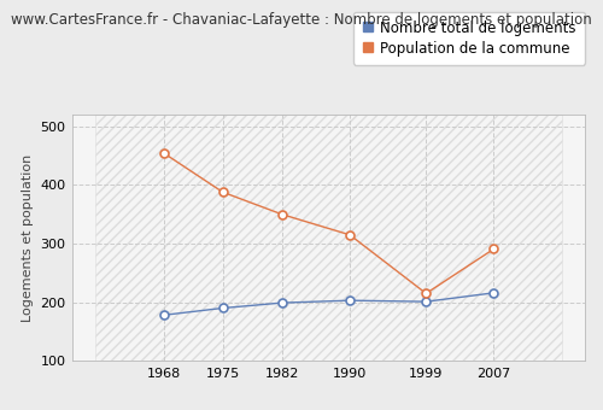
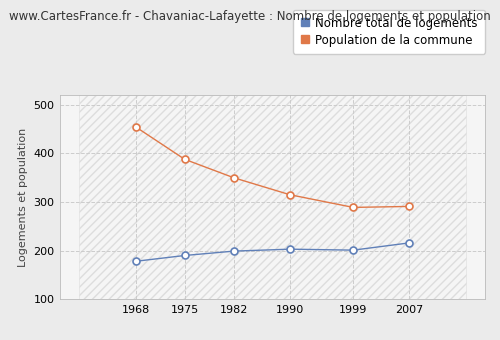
Population de la commune/1999: 215 -> 289
